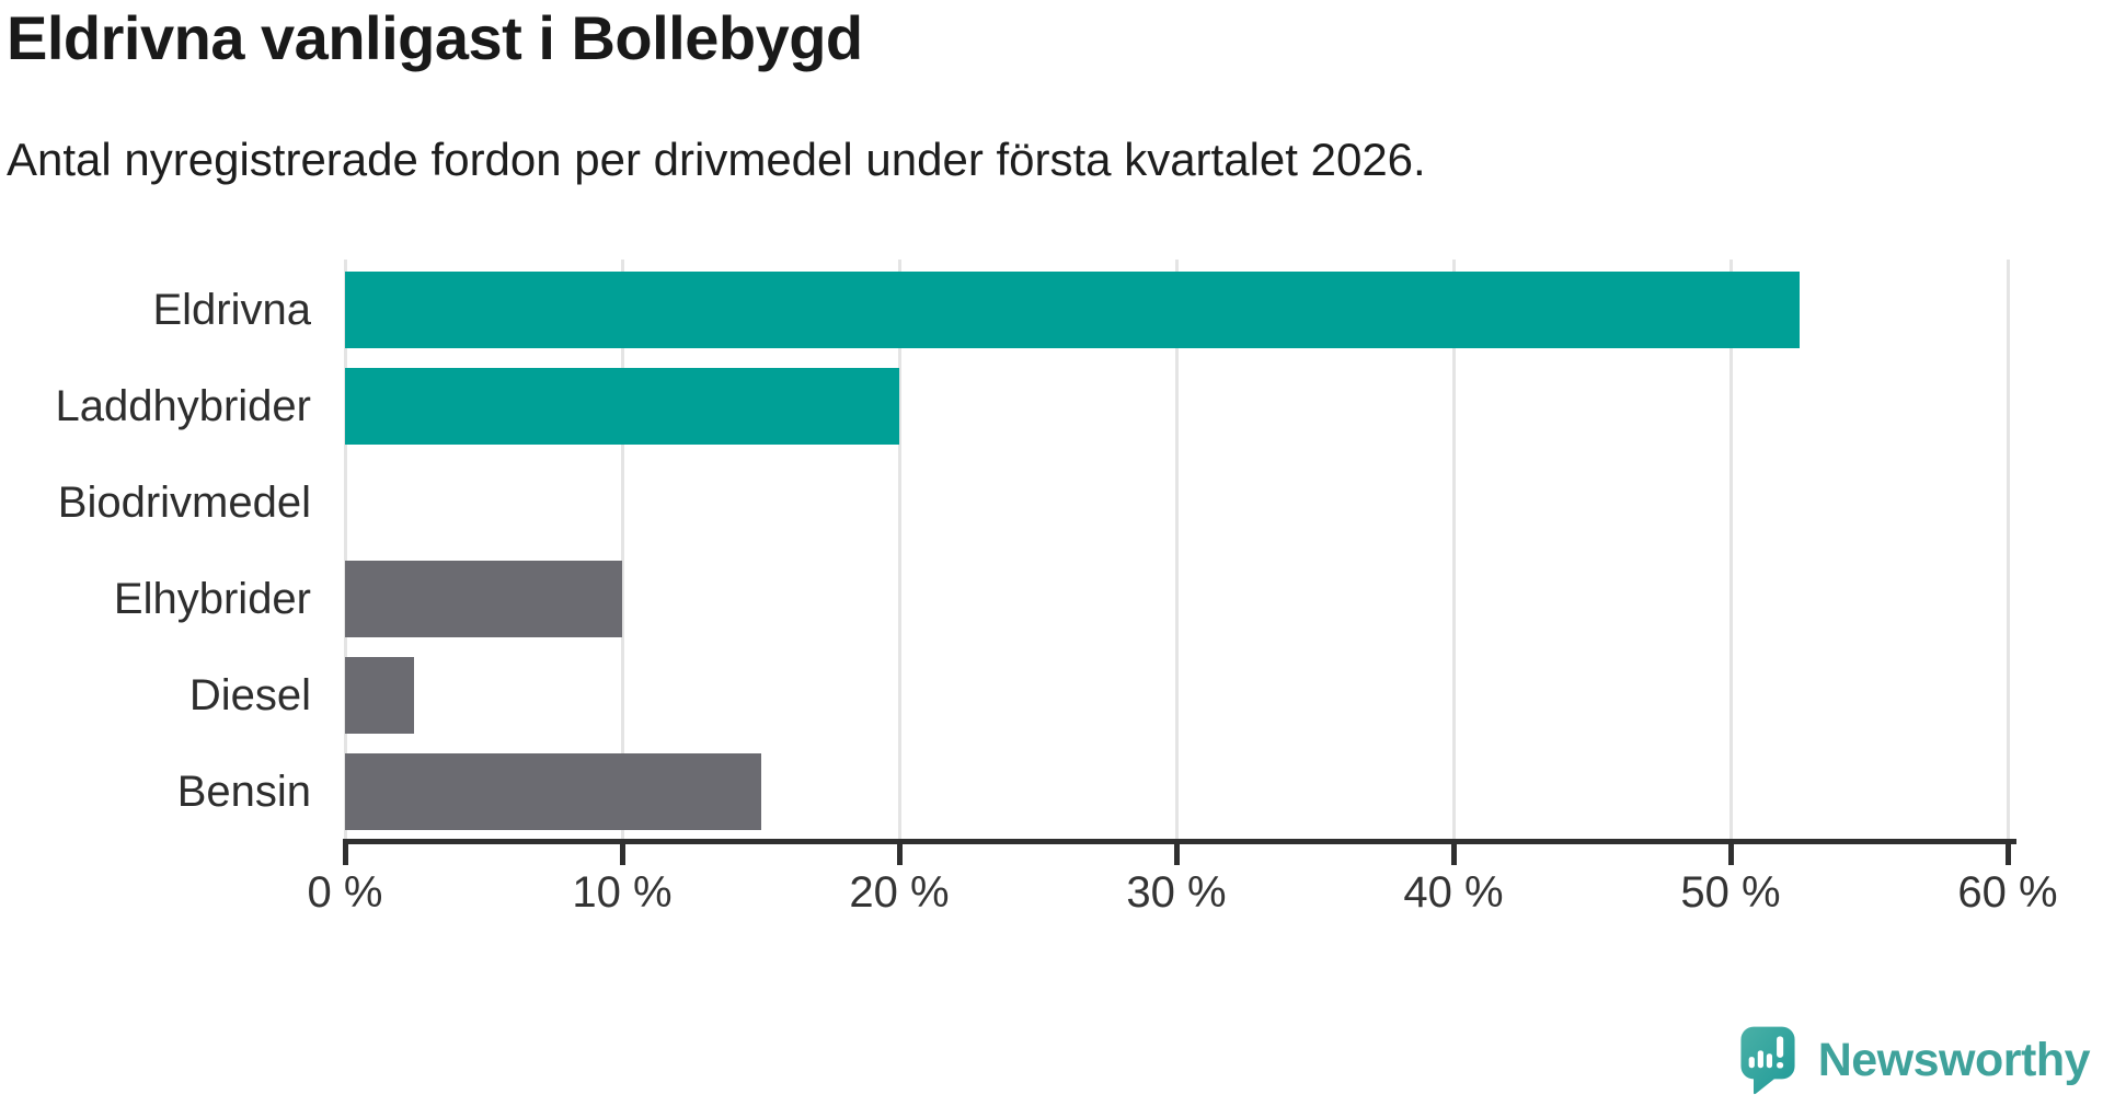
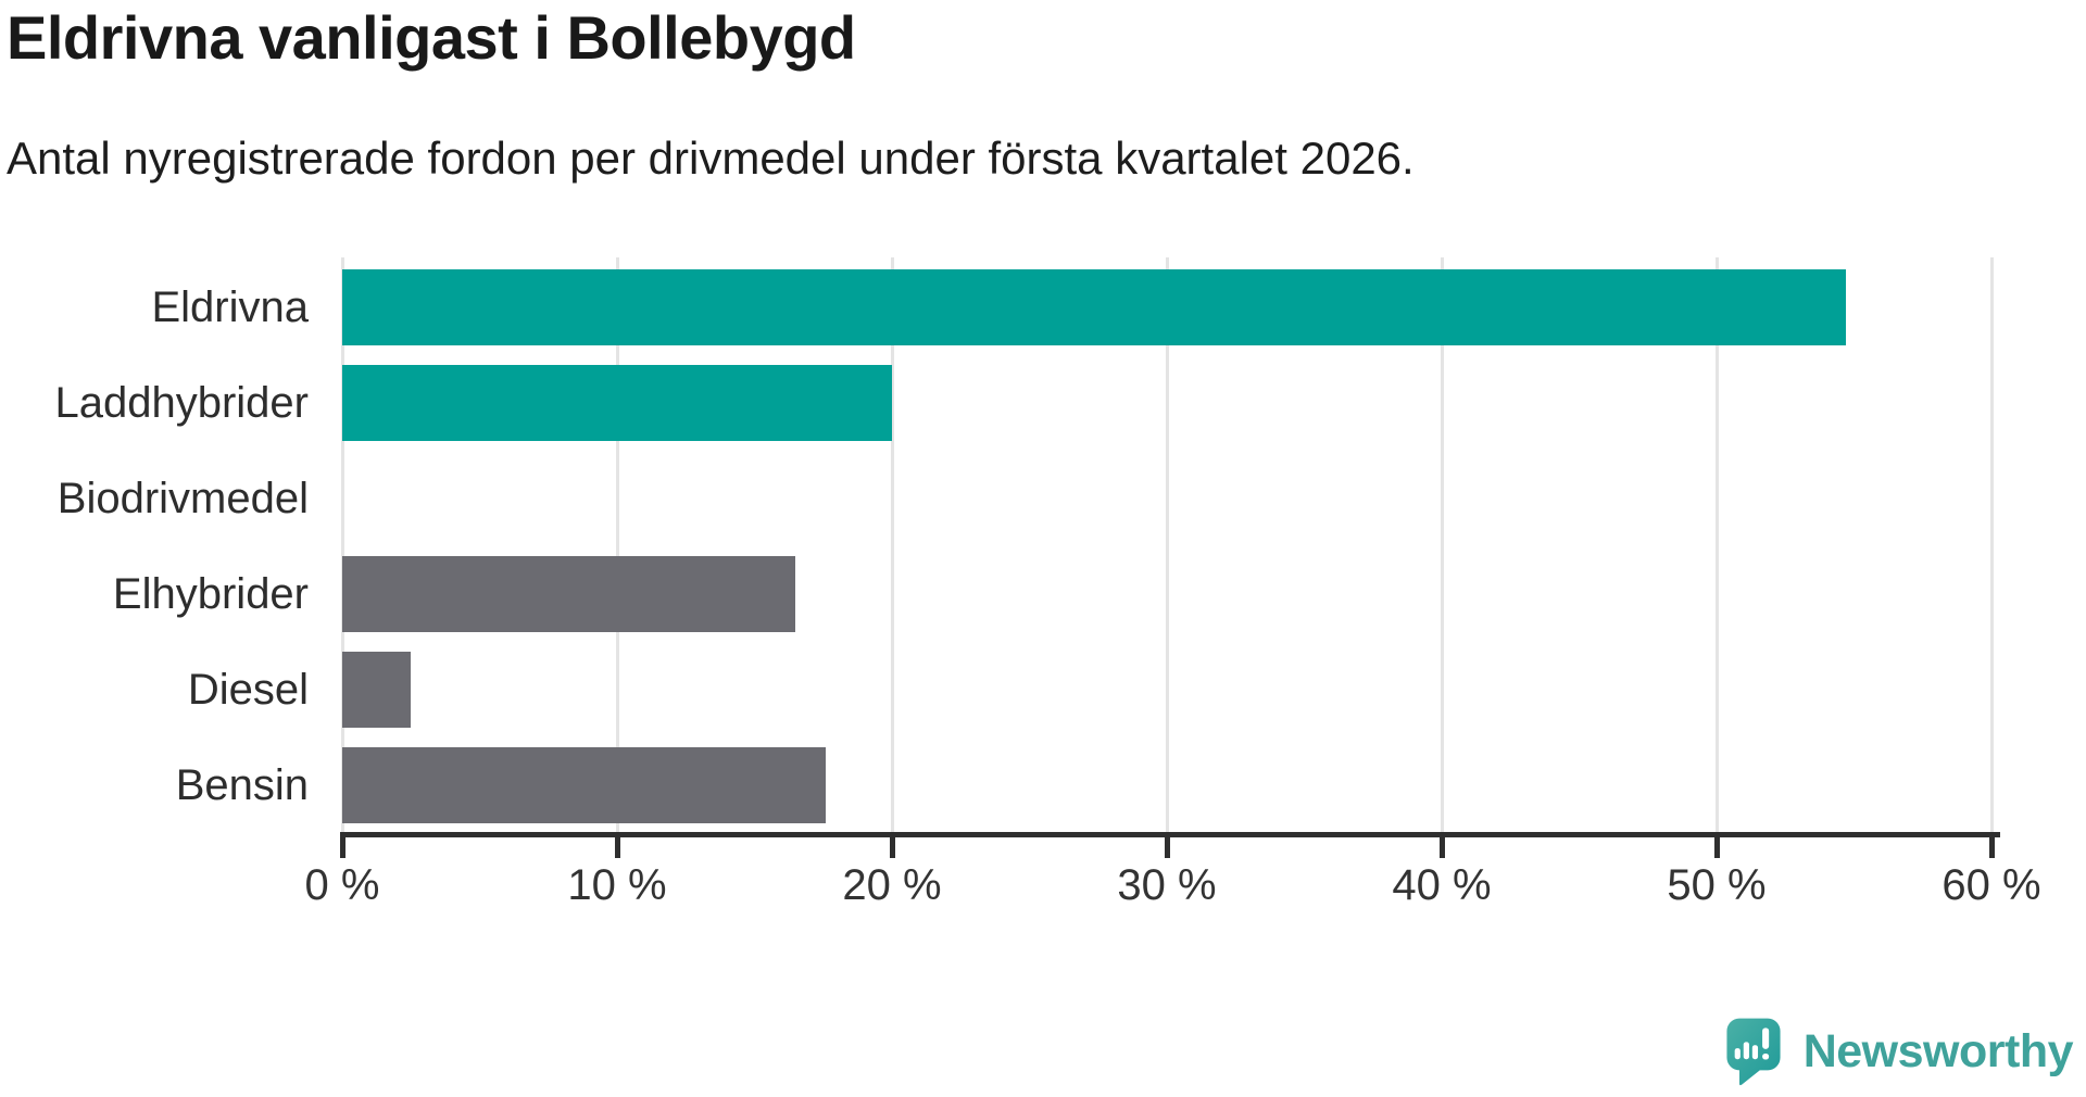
Eldrivna: 52.5% -> 54.7%
Elhybrider: 10.0% -> 16.5%
Bensin: 15.0% -> 17.6%
